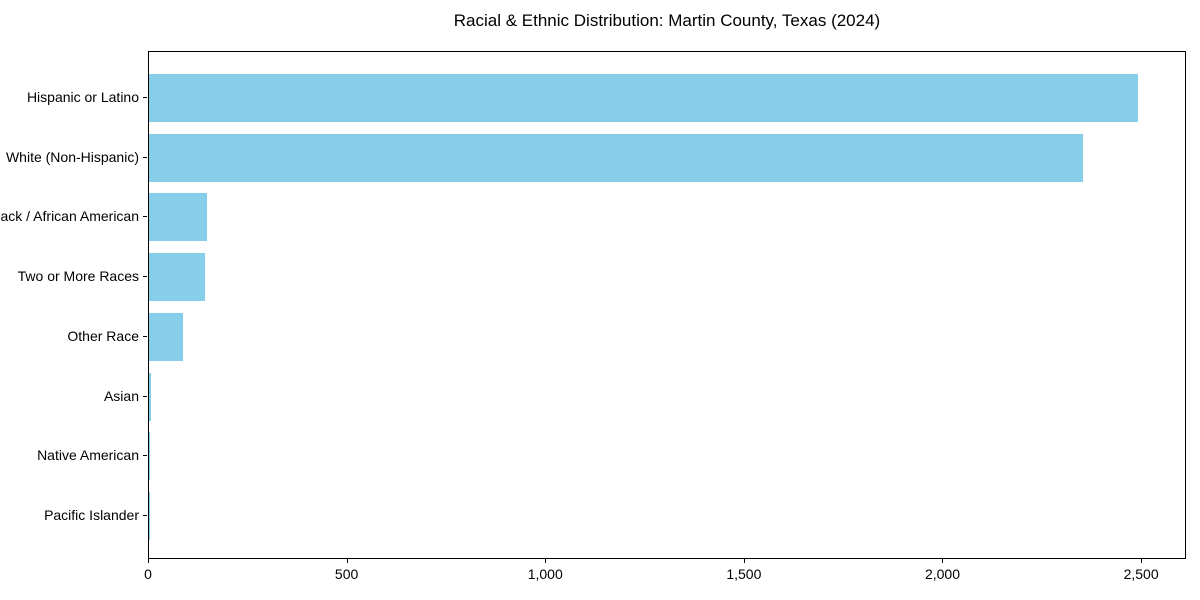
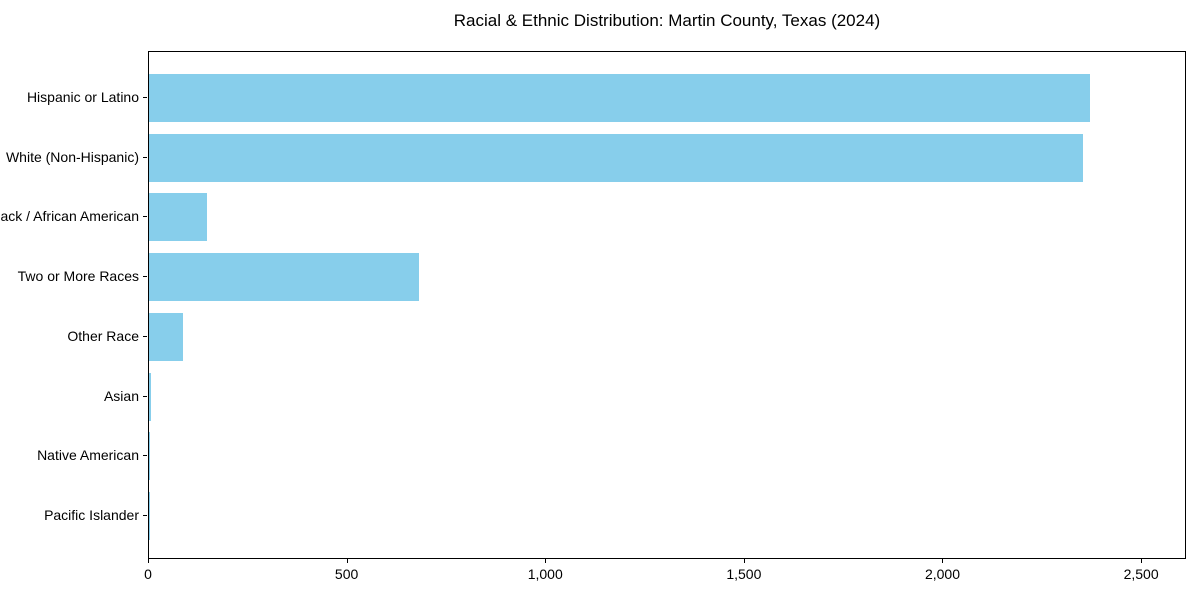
Hispanic or Latino: 2490 -> 2370
Two or More Races: 140 -> 680
